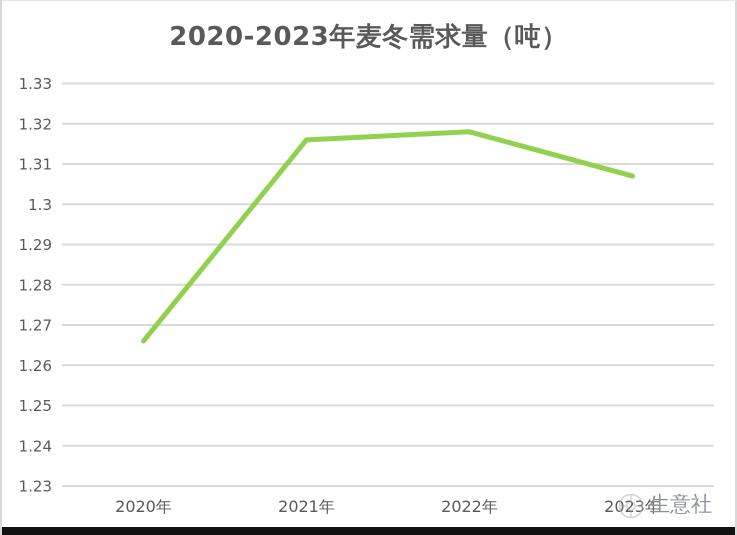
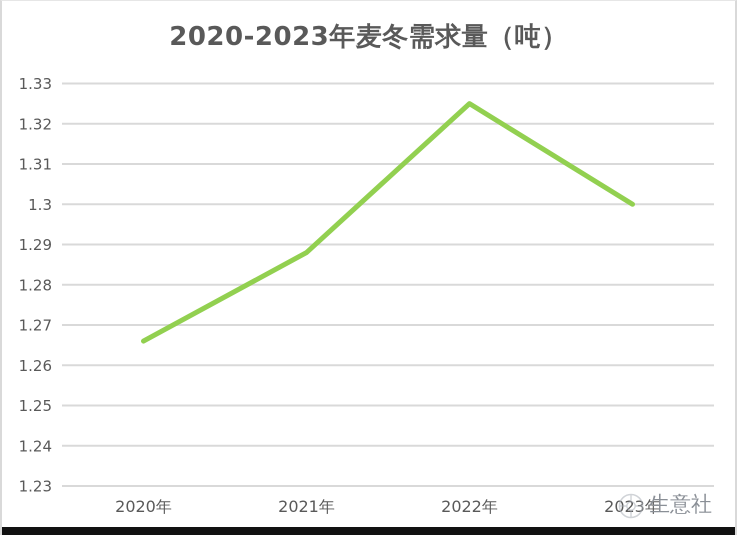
2021年: 1.316 -> 1.288
2022年: 1.318 -> 1.325
2023年: 1.307 -> 1.300
